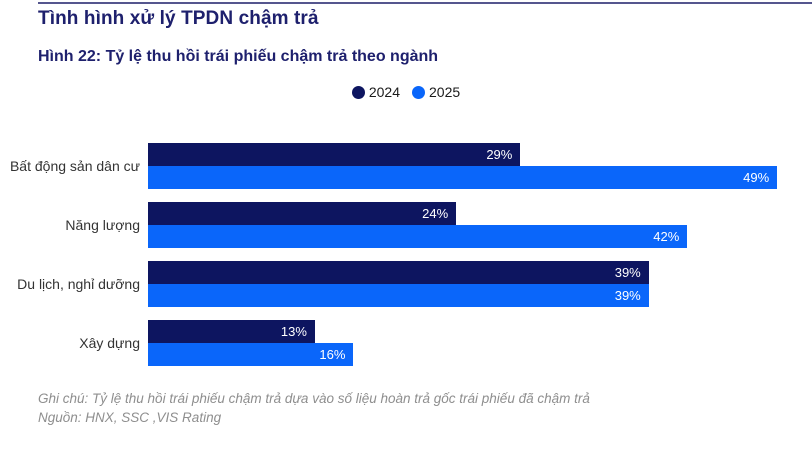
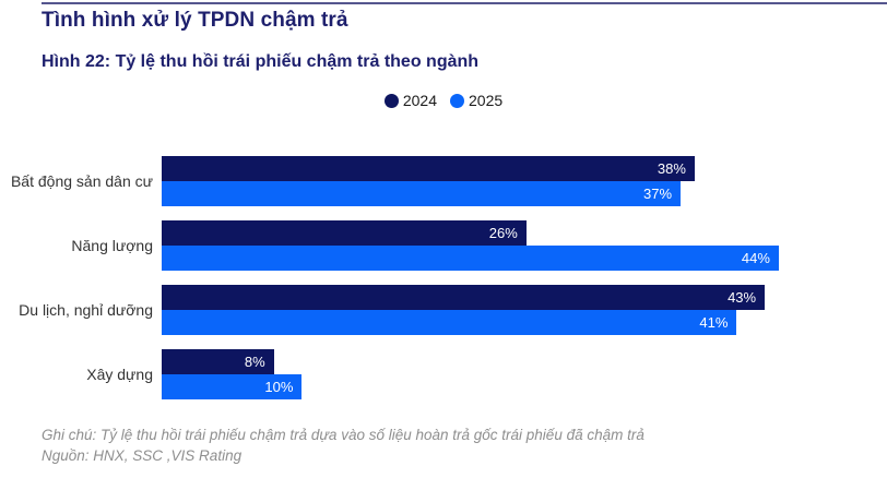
2024/Bất động sản dân cư: 29% -> 38%
2025/Bất động sản dân cư: 49% -> 37%
2024/Năng lượng: 24% -> 26%
2025/Năng lượng: 42% -> 44%
2024/Du lịch, nghỉ dưỡng: 39% -> 43%
2025/Du lịch, nghỉ dưỡng: 39% -> 41%
2024/Xây dựng: 13% -> 8%
2025/Xây dựng: 16% -> 10%
